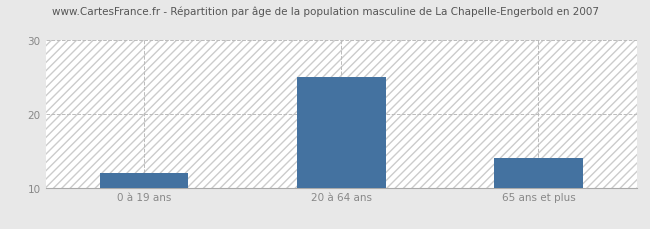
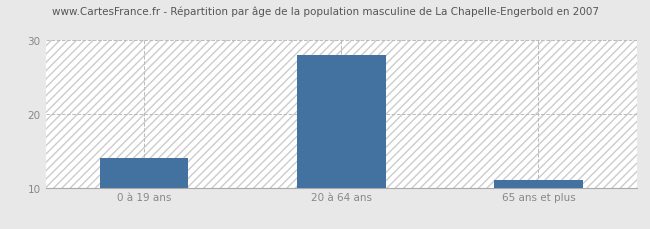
0 à 19 ans: 12 -> 14
20 à 64 ans: 25 -> 28
65 ans et plus: 14 -> 11
